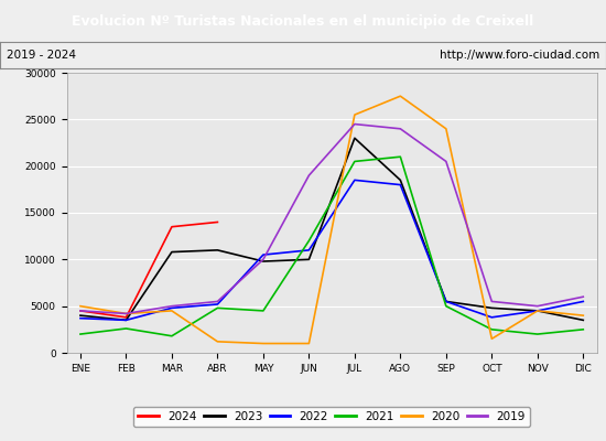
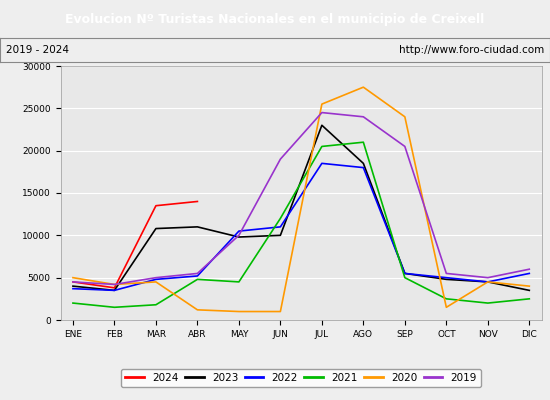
2021/FEB: 2600 -> 1500
2022/OCT: 3800 -> 5000
